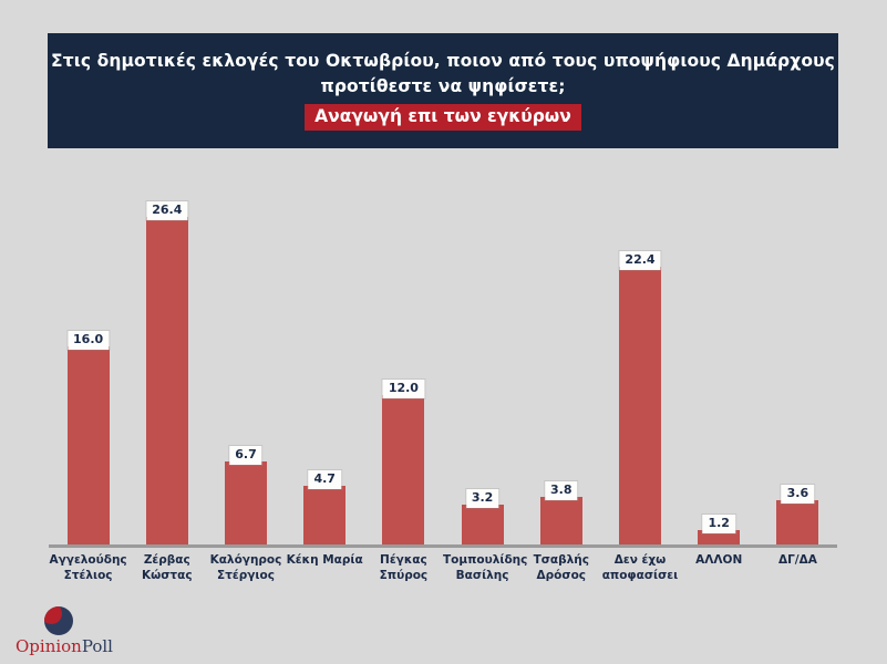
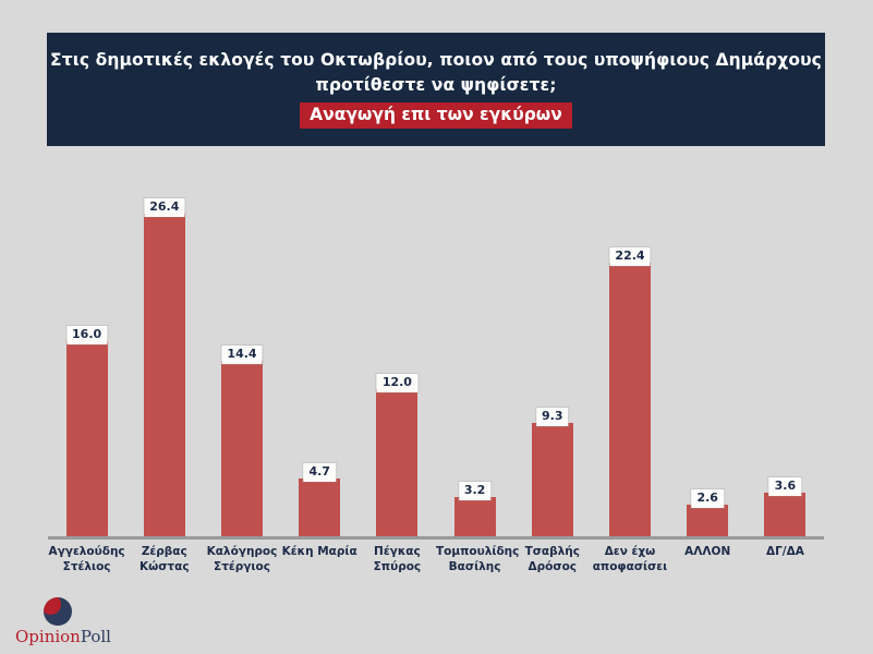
Καλόγηρος Στέργιος: 6.7 -> 14.4
Τσαβλής Δρόσος: 3.8 -> 9.3
ΑΛΛΟΝ: 1.2 -> 2.6
